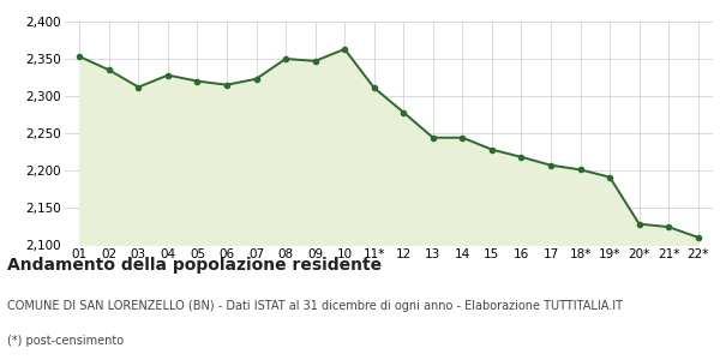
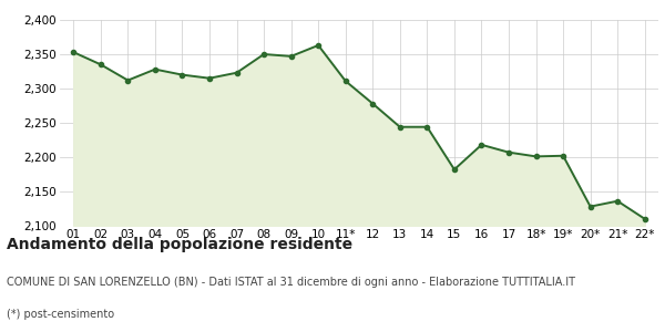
15: 2,228 -> 2,182
19*: 2,191 -> 2,202
21*: 2,124 -> 2,136
